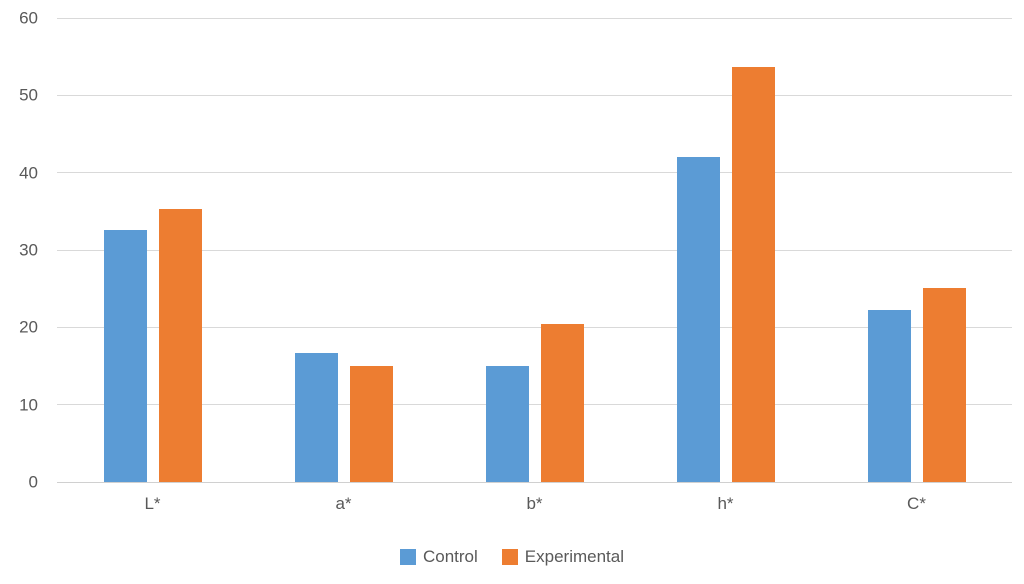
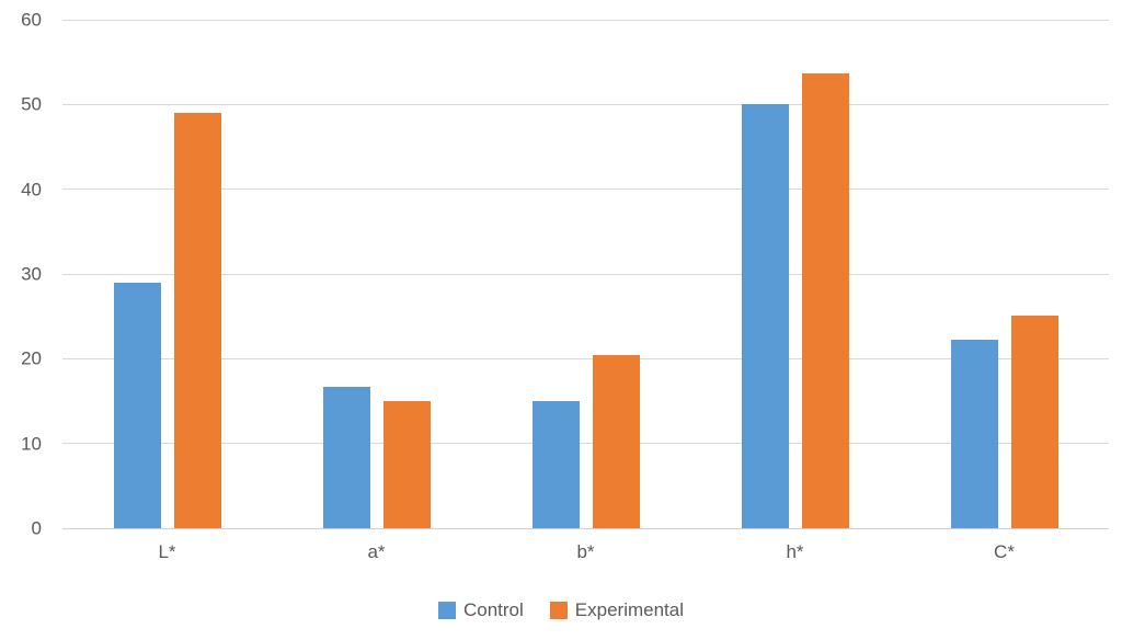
Control/L*: 33 -> 29
Experimental/L*: 35 -> 49
Control/h*: 42 -> 50
